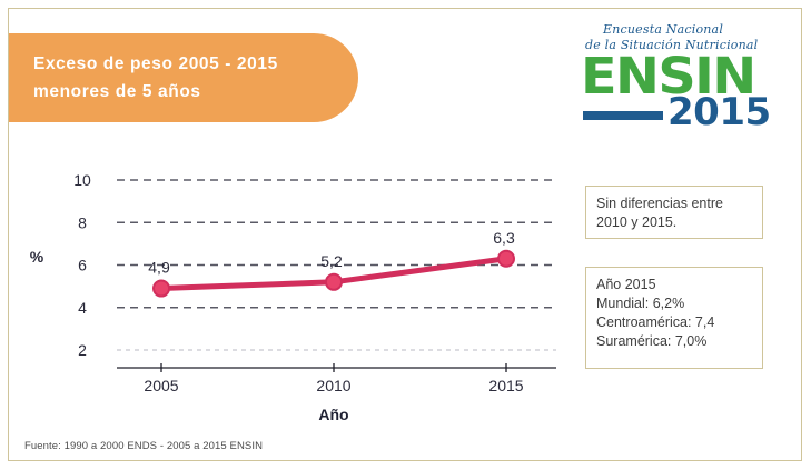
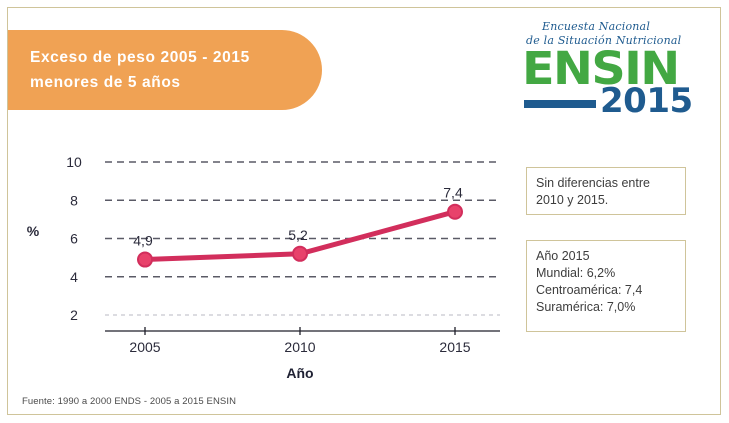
2015: 6,3 -> 7,4
